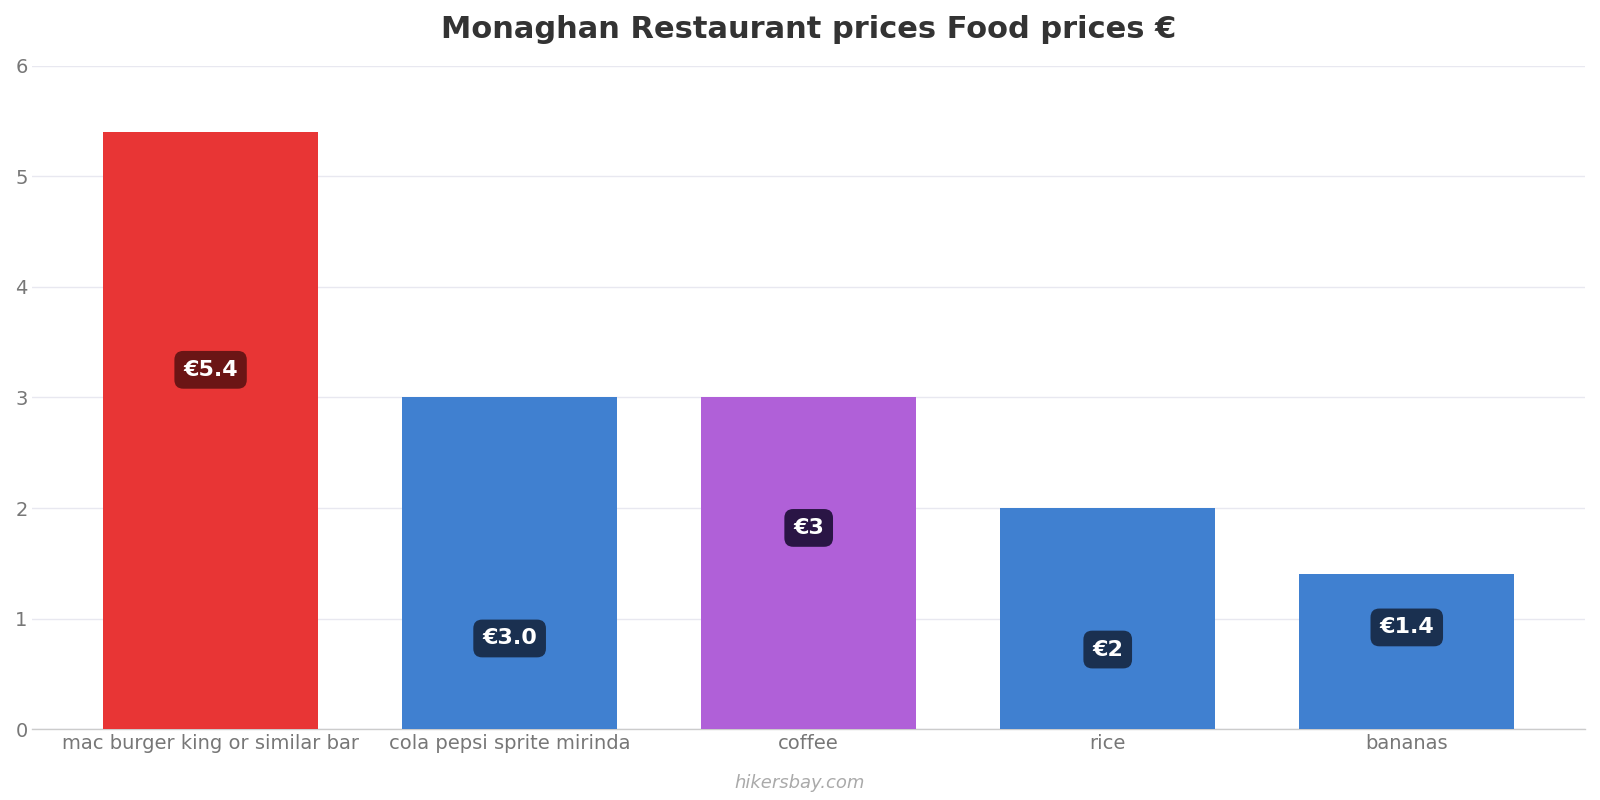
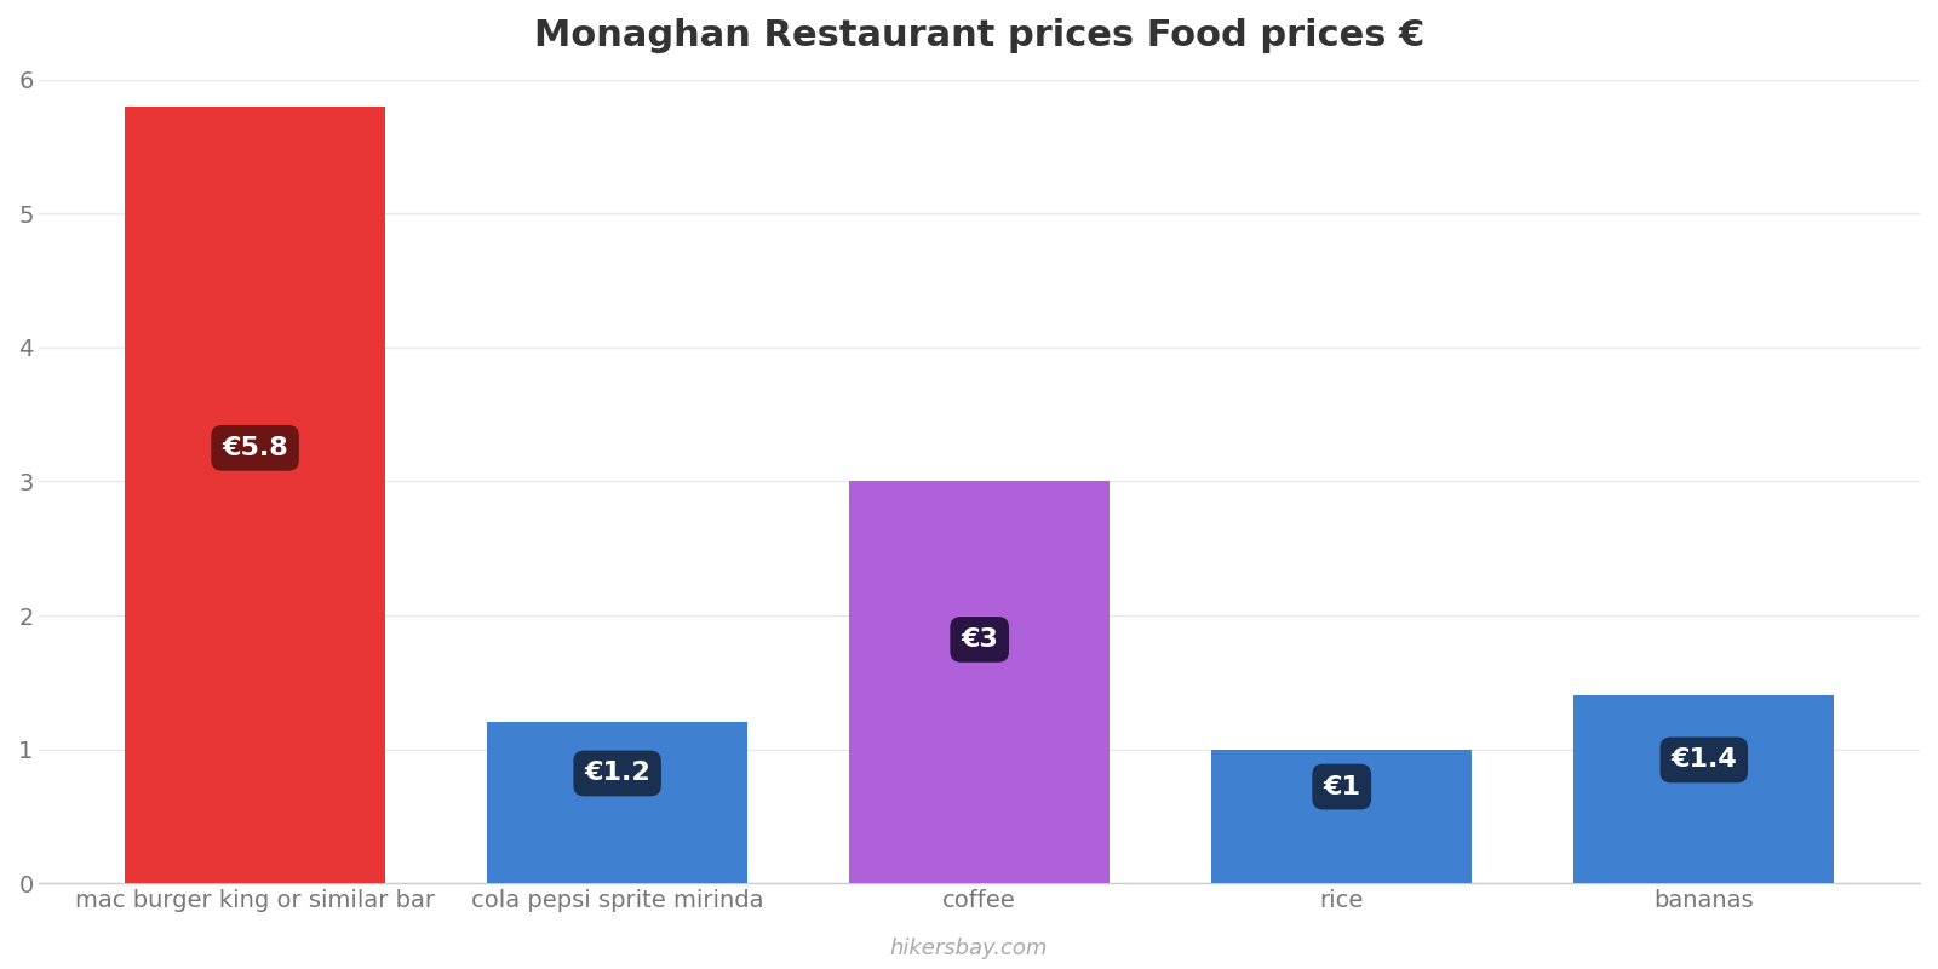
mac burger king or similar bar: €5.4 -> €5.8
cola pepsi sprite mirinda: €3.0 -> €1.2
rice: €2 -> €1
